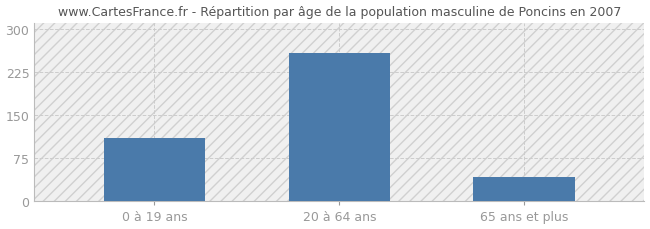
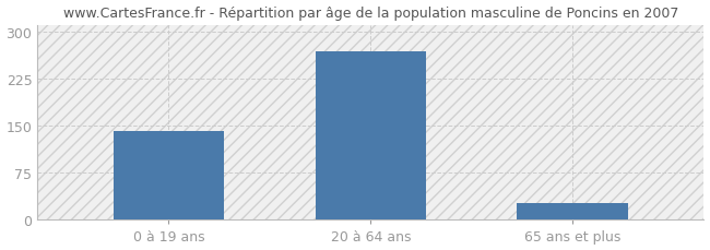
0 à 19 ans: 110 -> 142
20 à 64 ans: 258 -> 268
65 ans et plus: 42 -> 26
